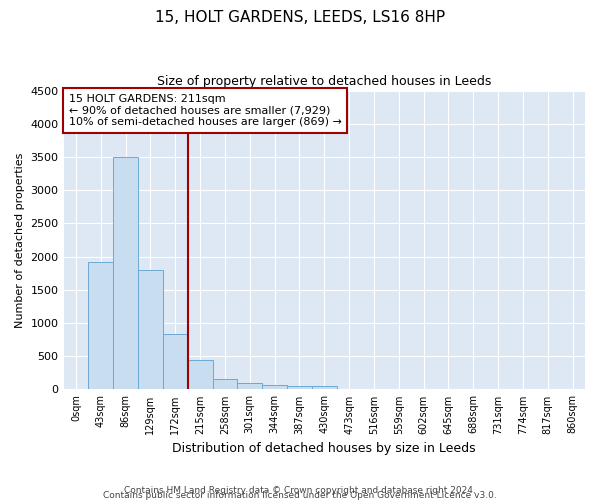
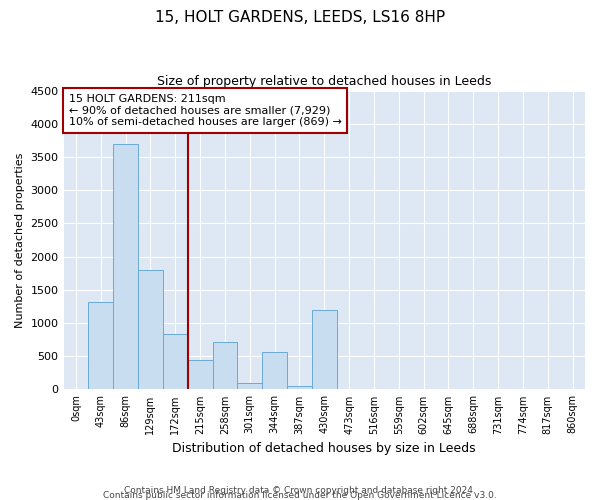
43sqm: 1920 -> 1320
86sqm: 3500 -> 3700
258sqm: 160 -> 720
344sqm: 60 -> 560
430sqm: 50 -> 1200
